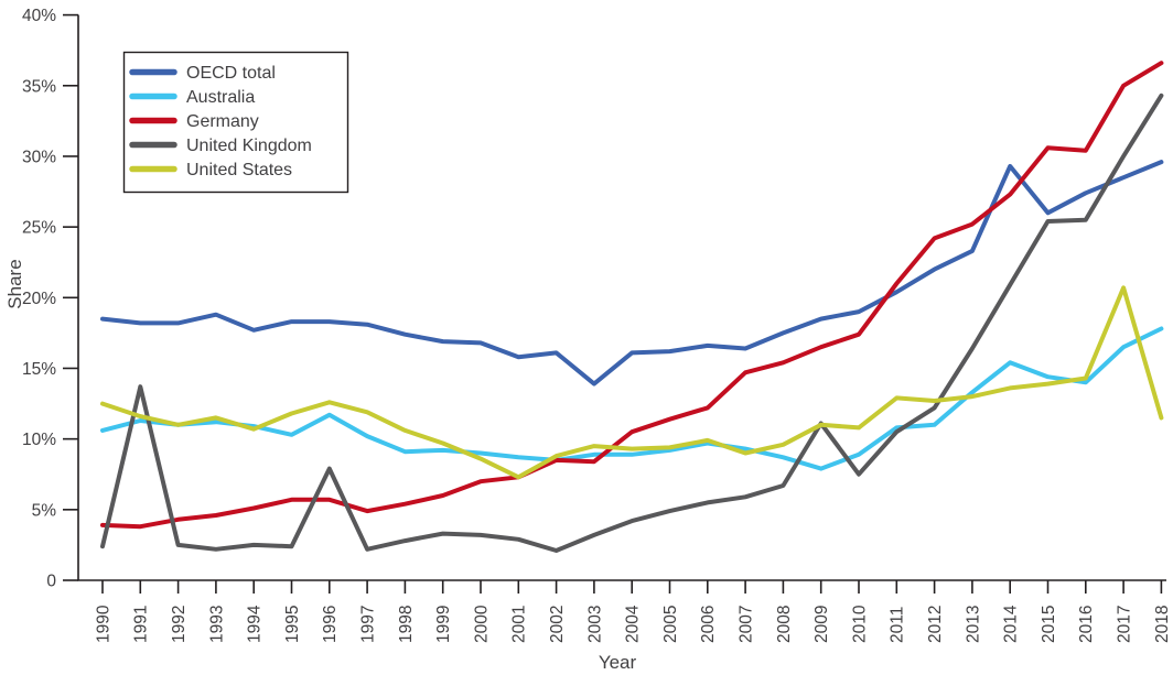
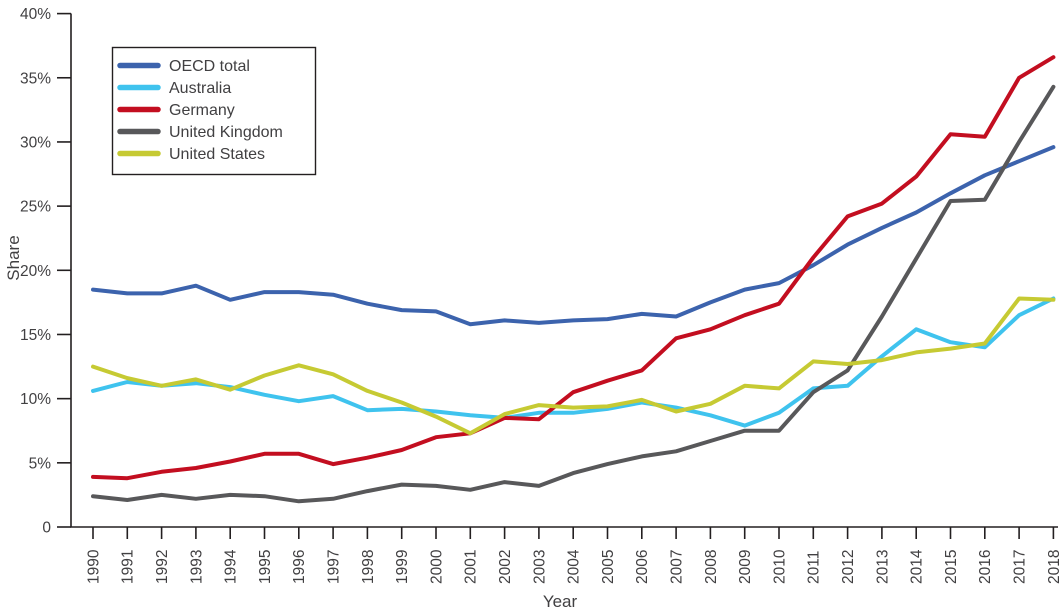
United Kingdom/1991: 13.7% -> 2.1%
Australia/1996: 11.7% -> 9.8%
United Kingdom/1996: 7.9% -> 2.0%
United Kingdom/2002: 2.1% -> 3.5%
OECD total/2003: 13.9% -> 15.9%
United Kingdom/2009: 11.1% -> 7.5%
OECD total/2014: 29.3% -> 24.5%
United States/2017: 20.7% -> 17.8%
United States/2018: 11.5% -> 17.7%
